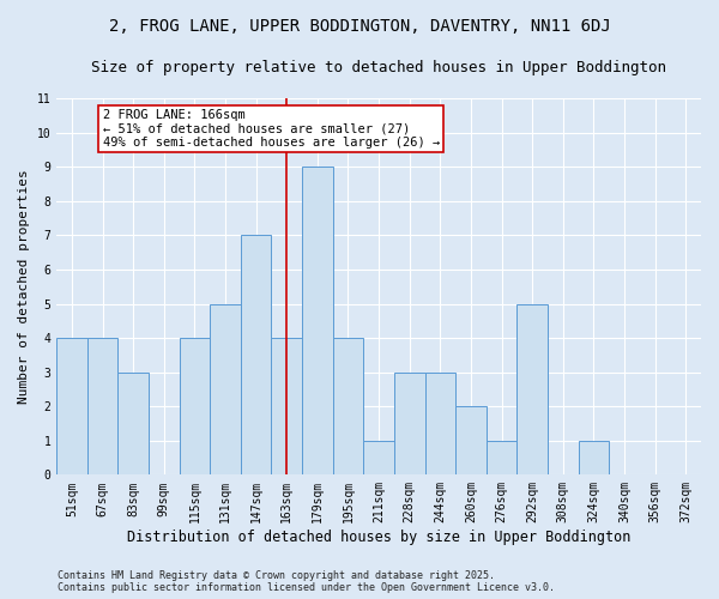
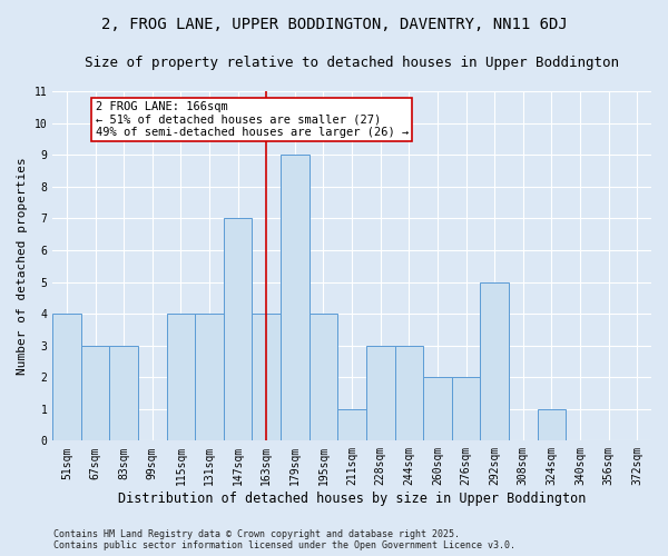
67sqm: 4 -> 3
131sqm: 5 -> 4
276sqm: 1 -> 2
